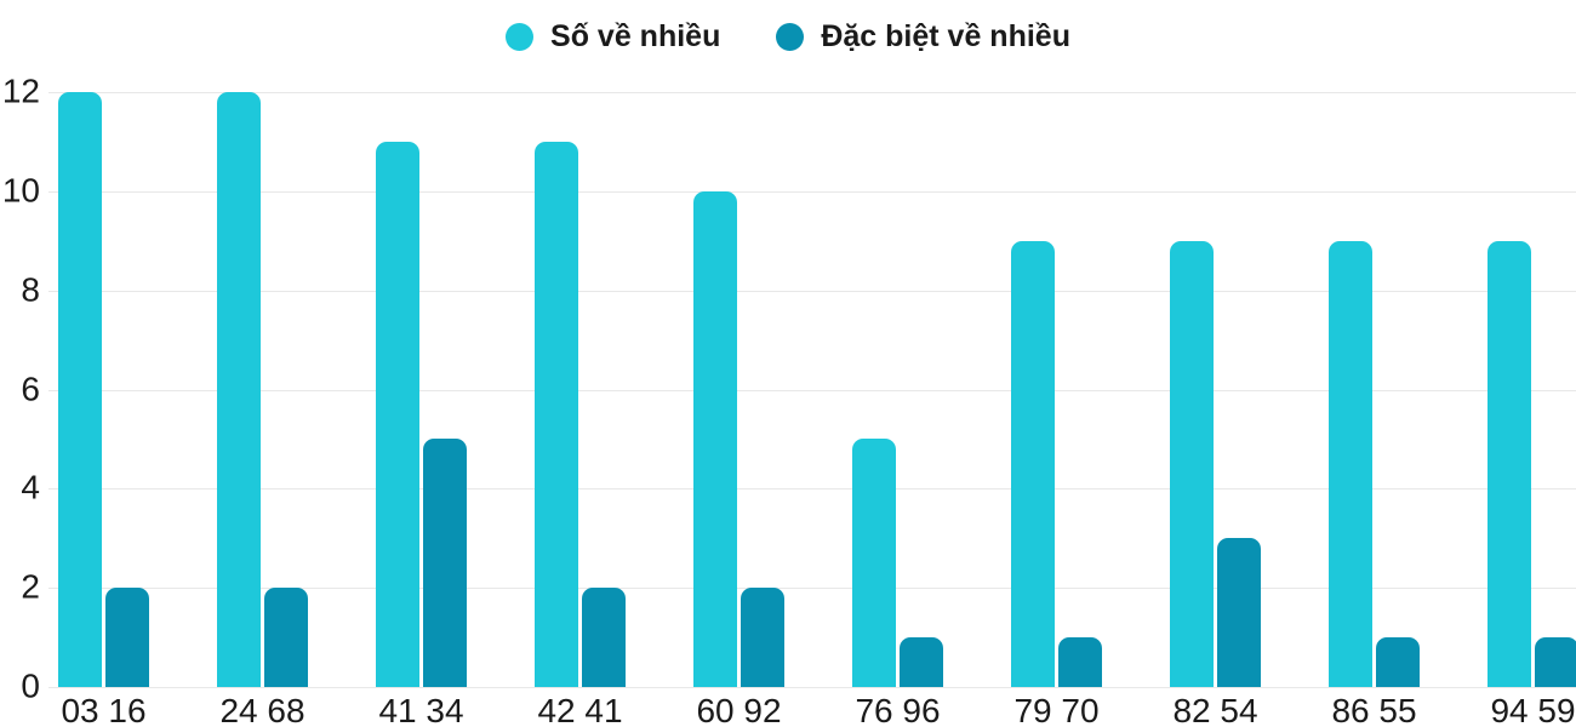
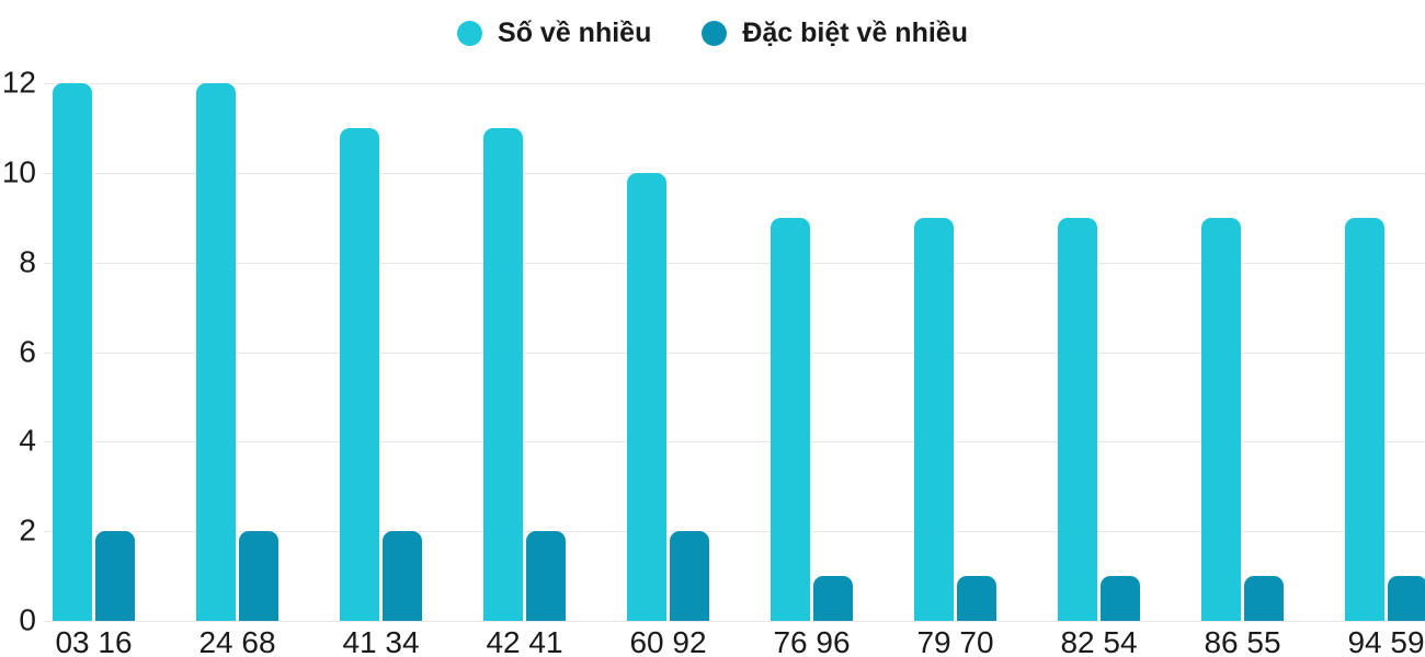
Đặc biệt về nhiều/41 34: 5 -> 2
Số về nhiều/76 96: 5 -> 9
Đặc biệt về nhiều/82 54: 3 -> 1
